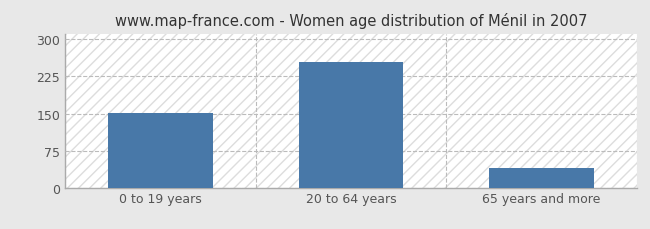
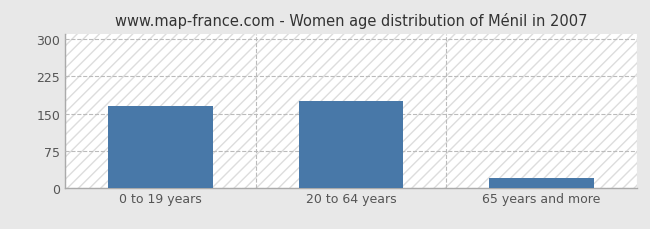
0 to 19 years: 152 -> 165
20 to 64 years: 255 -> 175
65 years and more: 40 -> 20
